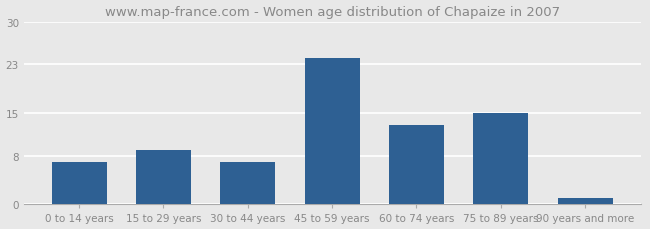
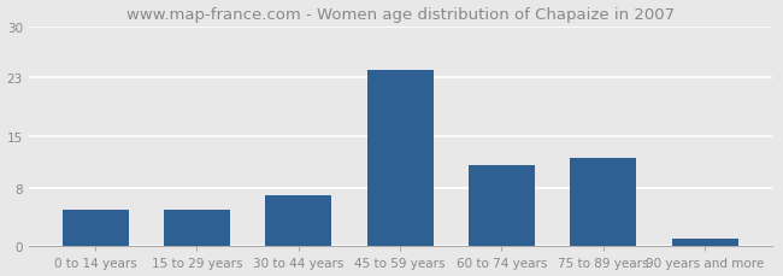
0 to 14 years: 7 -> 5
15 to 29 years: 9 -> 5
60 to 74 years: 13 -> 11
75 to 89 years: 15 -> 12
